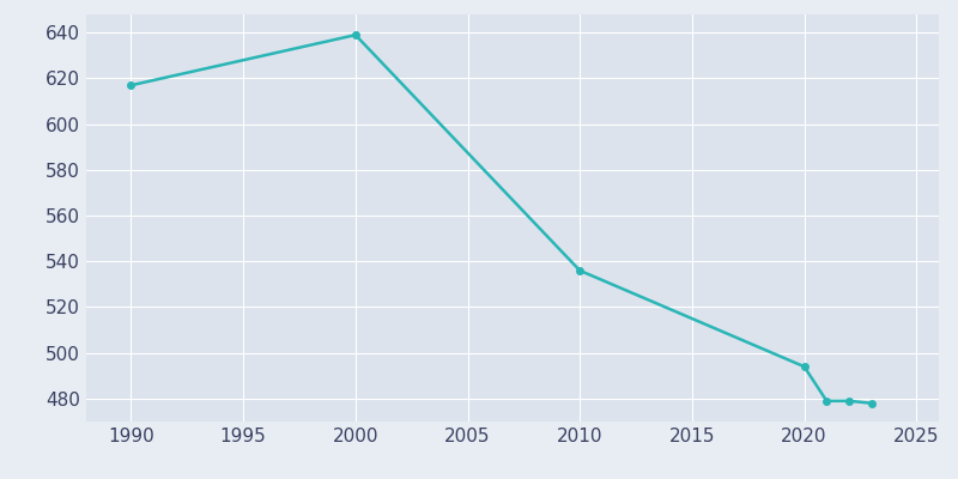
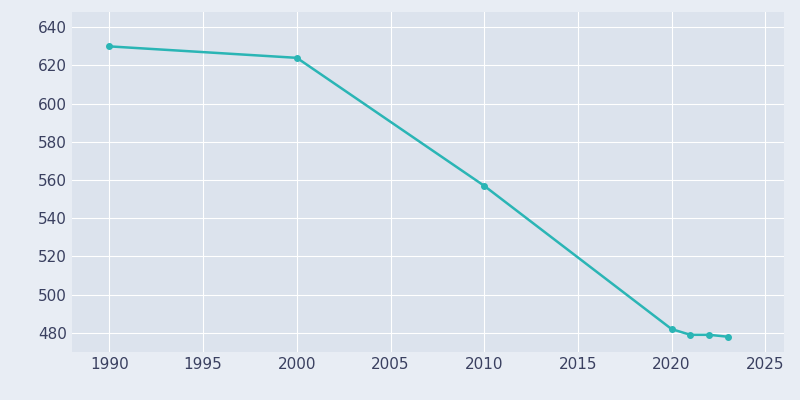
1990: 617 -> 630
2000: 639 -> 624
2010: 536 -> 557
2020: 494 -> 482
